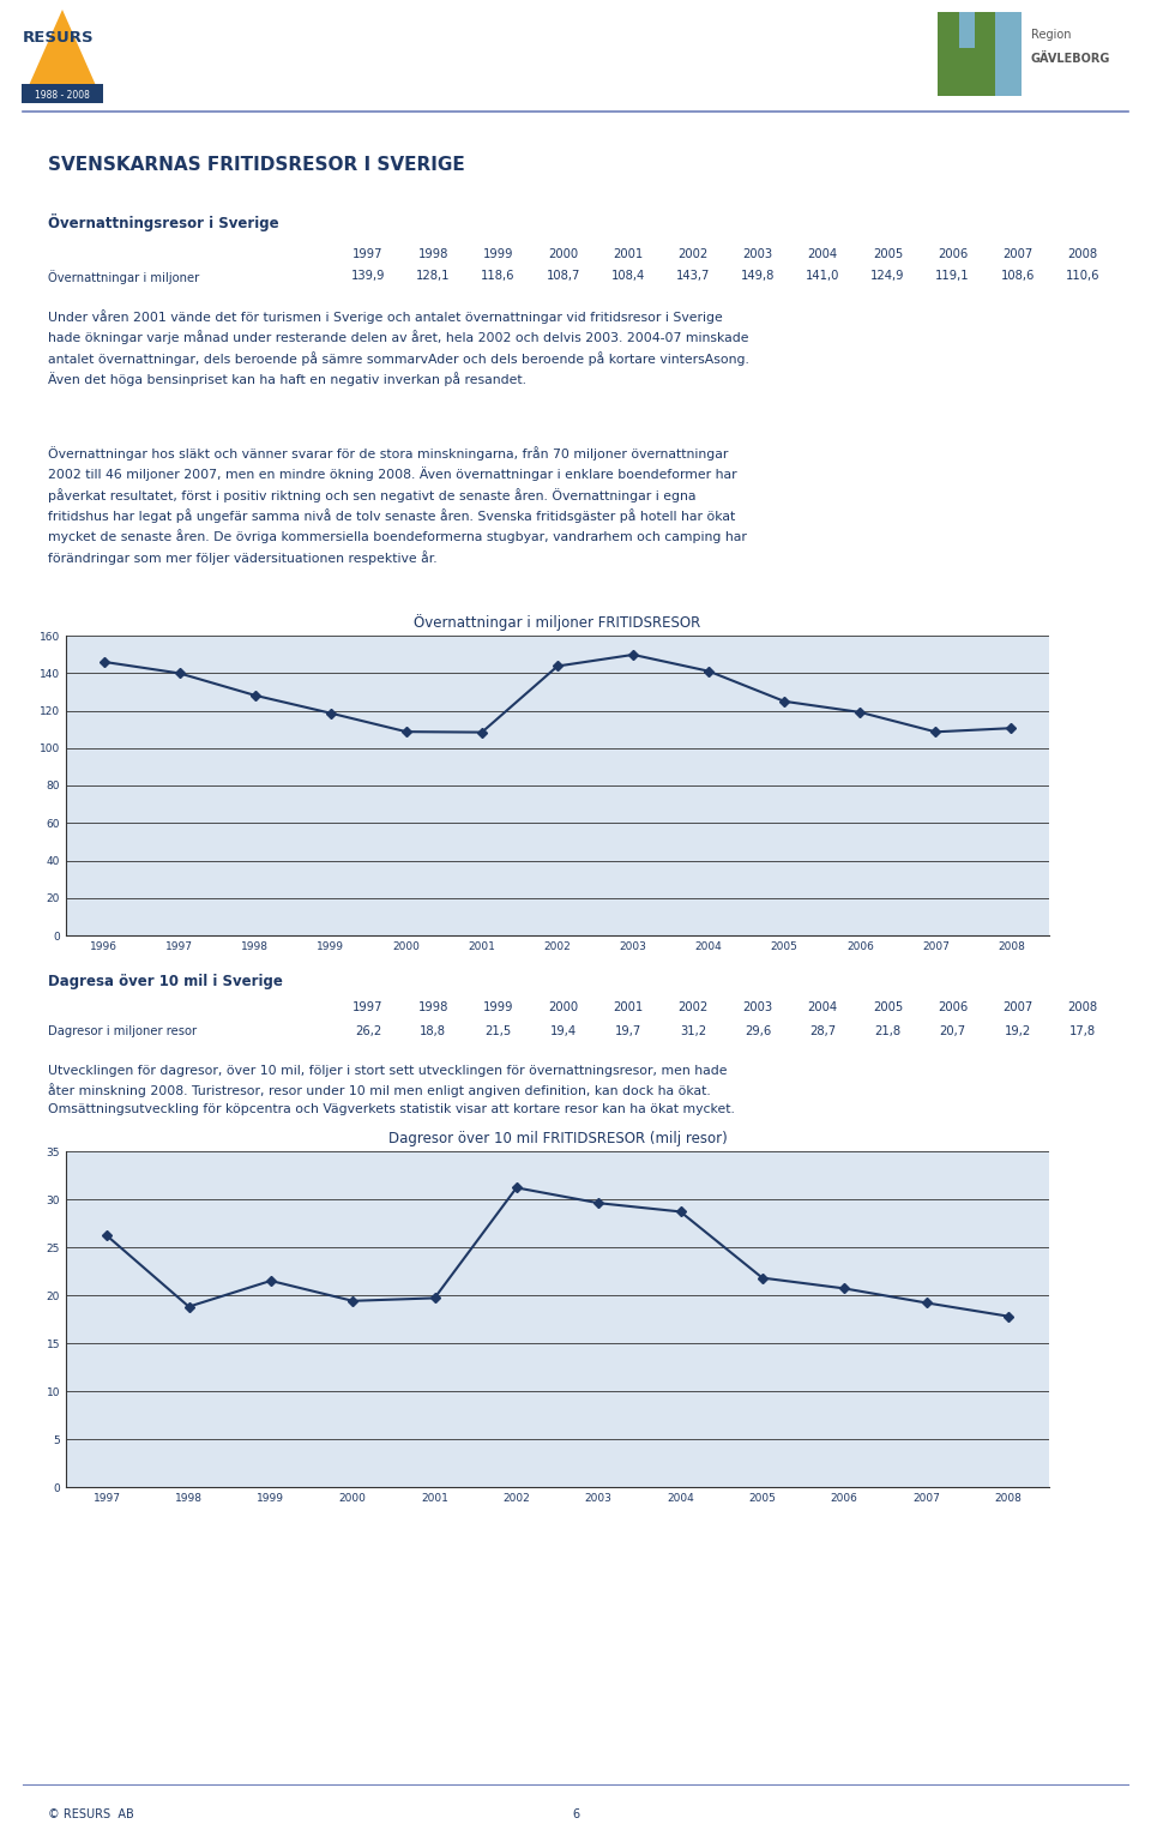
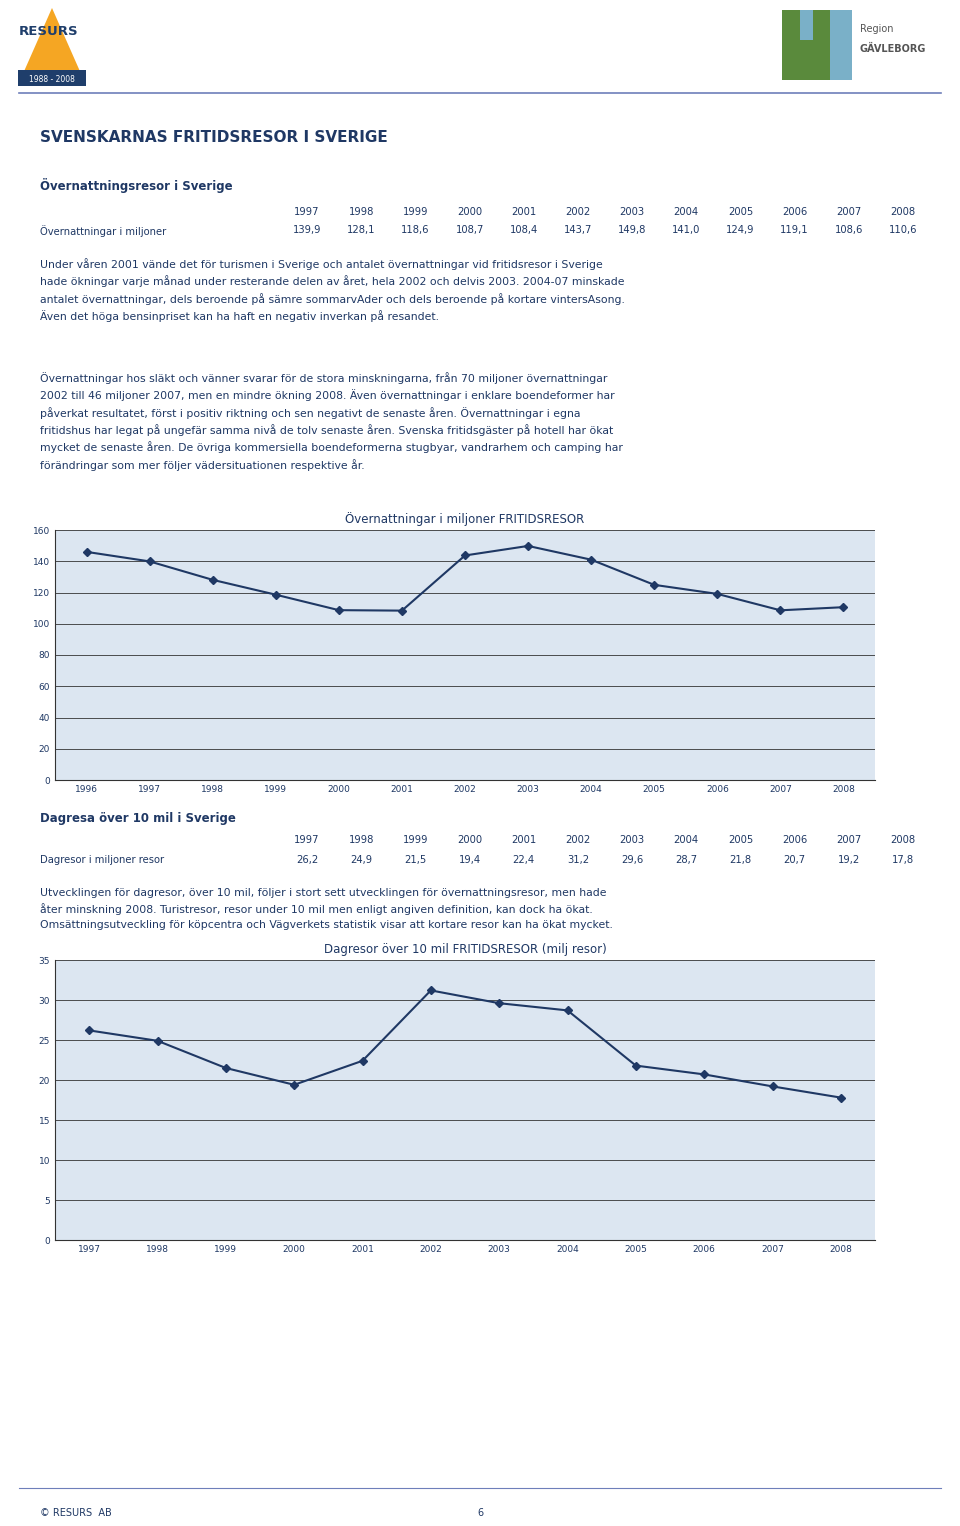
Dagresor över 10 mil FRITIDSRESOR (milj resor)/1998: 18,8 -> 24,9
Dagresor över 10 mil FRITIDSRESOR (milj resor)/2001: 19,7 -> 22,4
